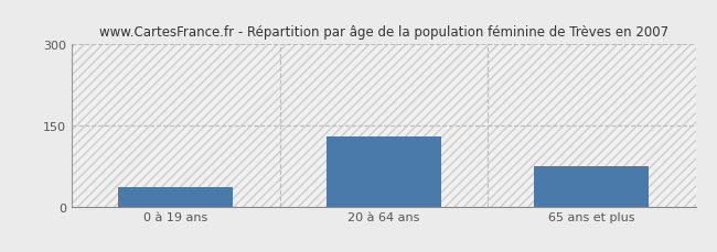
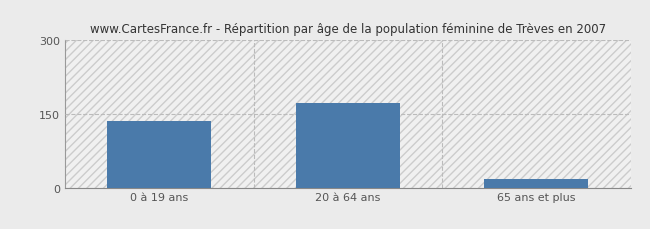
0 à 19 ans: 35 -> 135
20 à 64 ans: 130 -> 172
65 ans et plus: 75 -> 17
